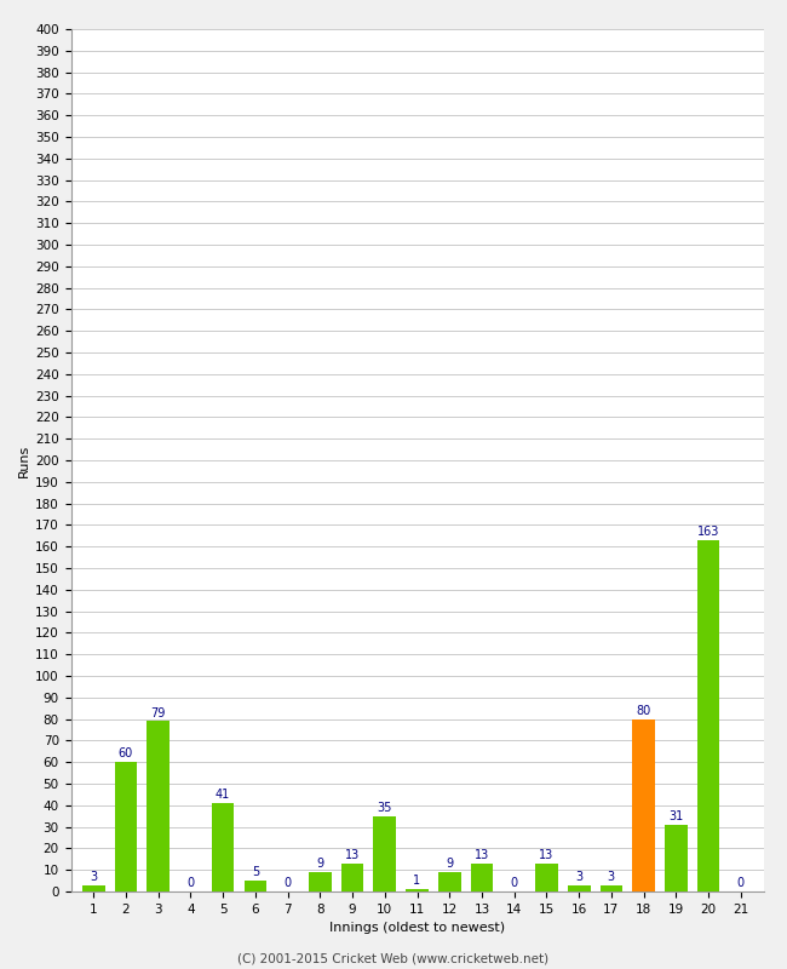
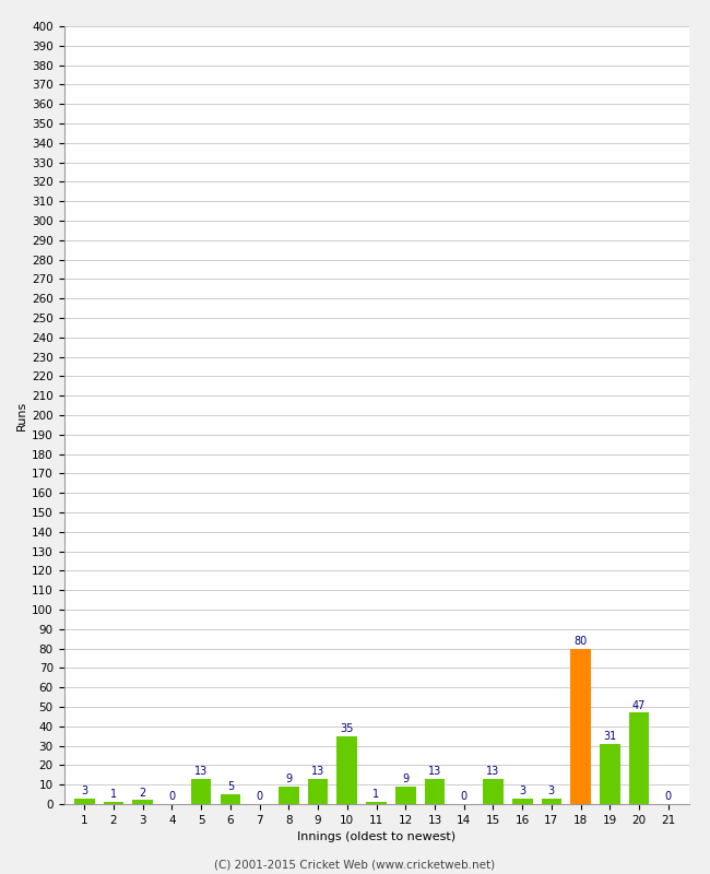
2: 60 -> 1
3: 79 -> 2
5: 41 -> 13
20: 163 -> 47
